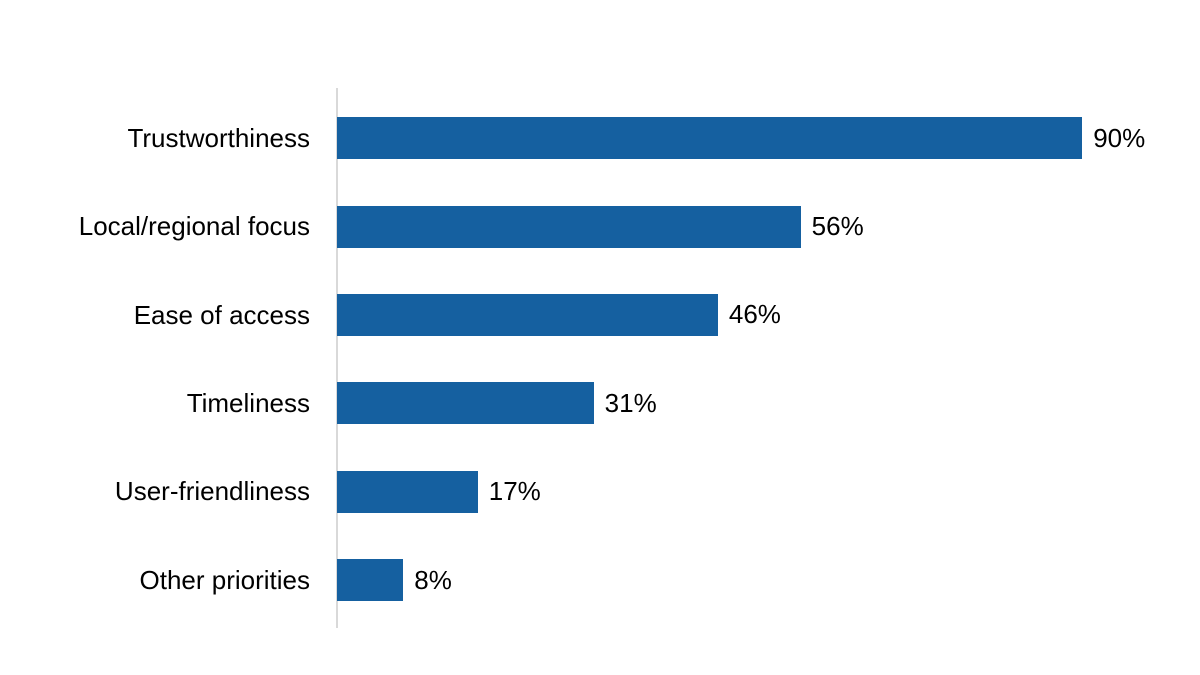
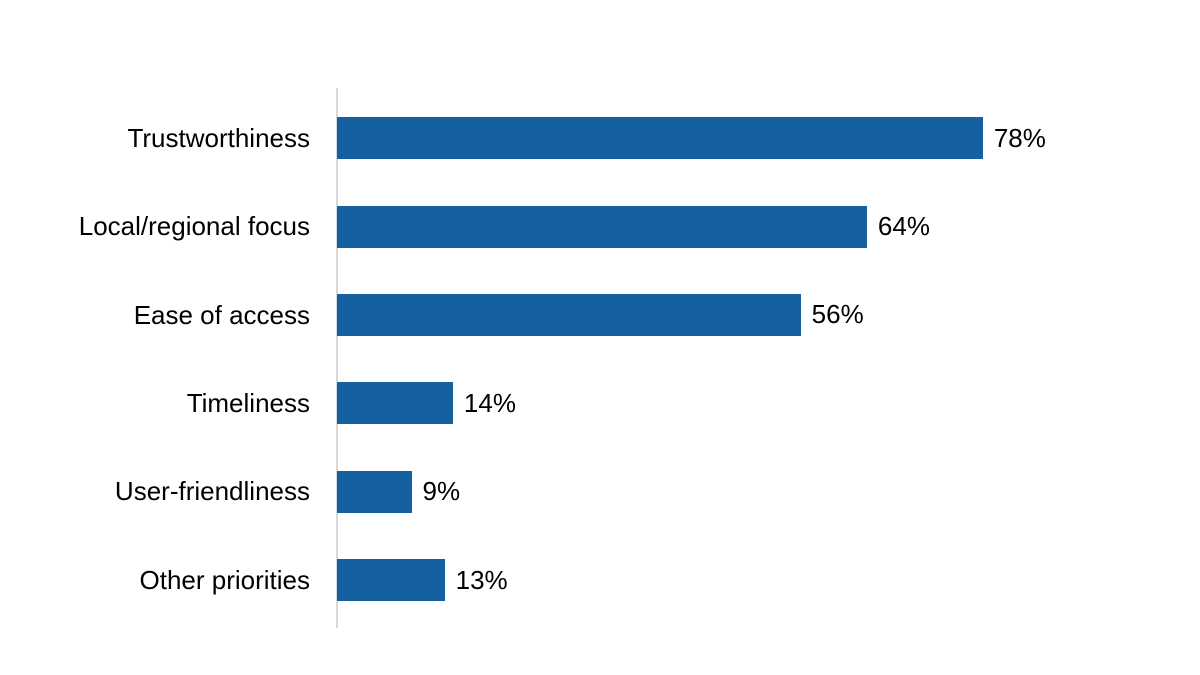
Trustworthiness: 90% -> 78%
Local/regional focus: 56% -> 64%
Ease of access: 46% -> 56%
Timeliness: 31% -> 14%
User-friendliness: 17% -> 9%
Other priorities: 8% -> 13%
